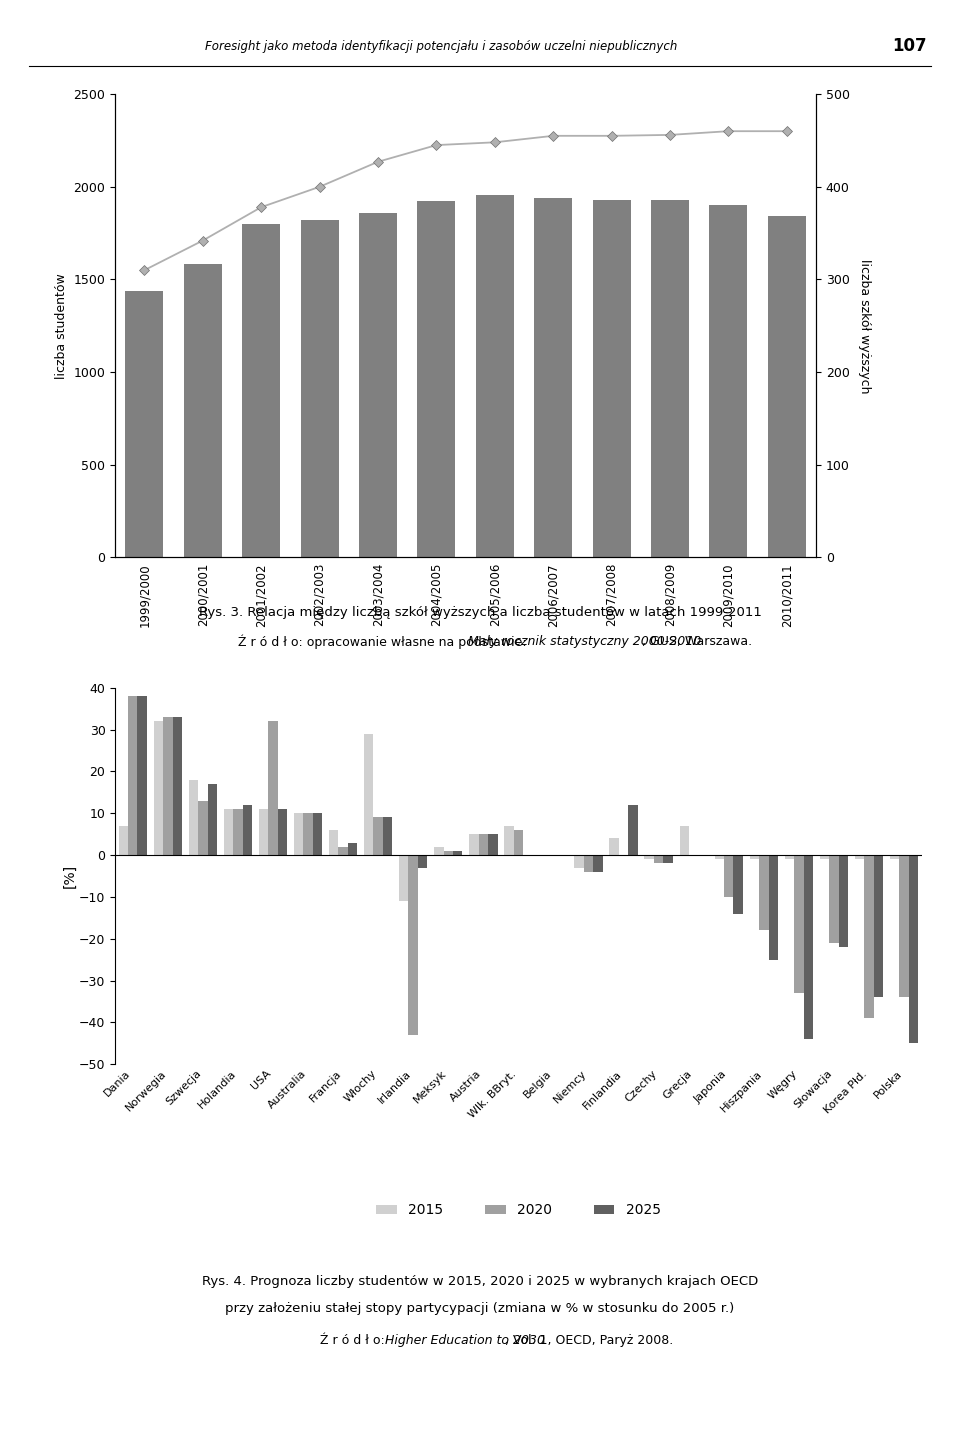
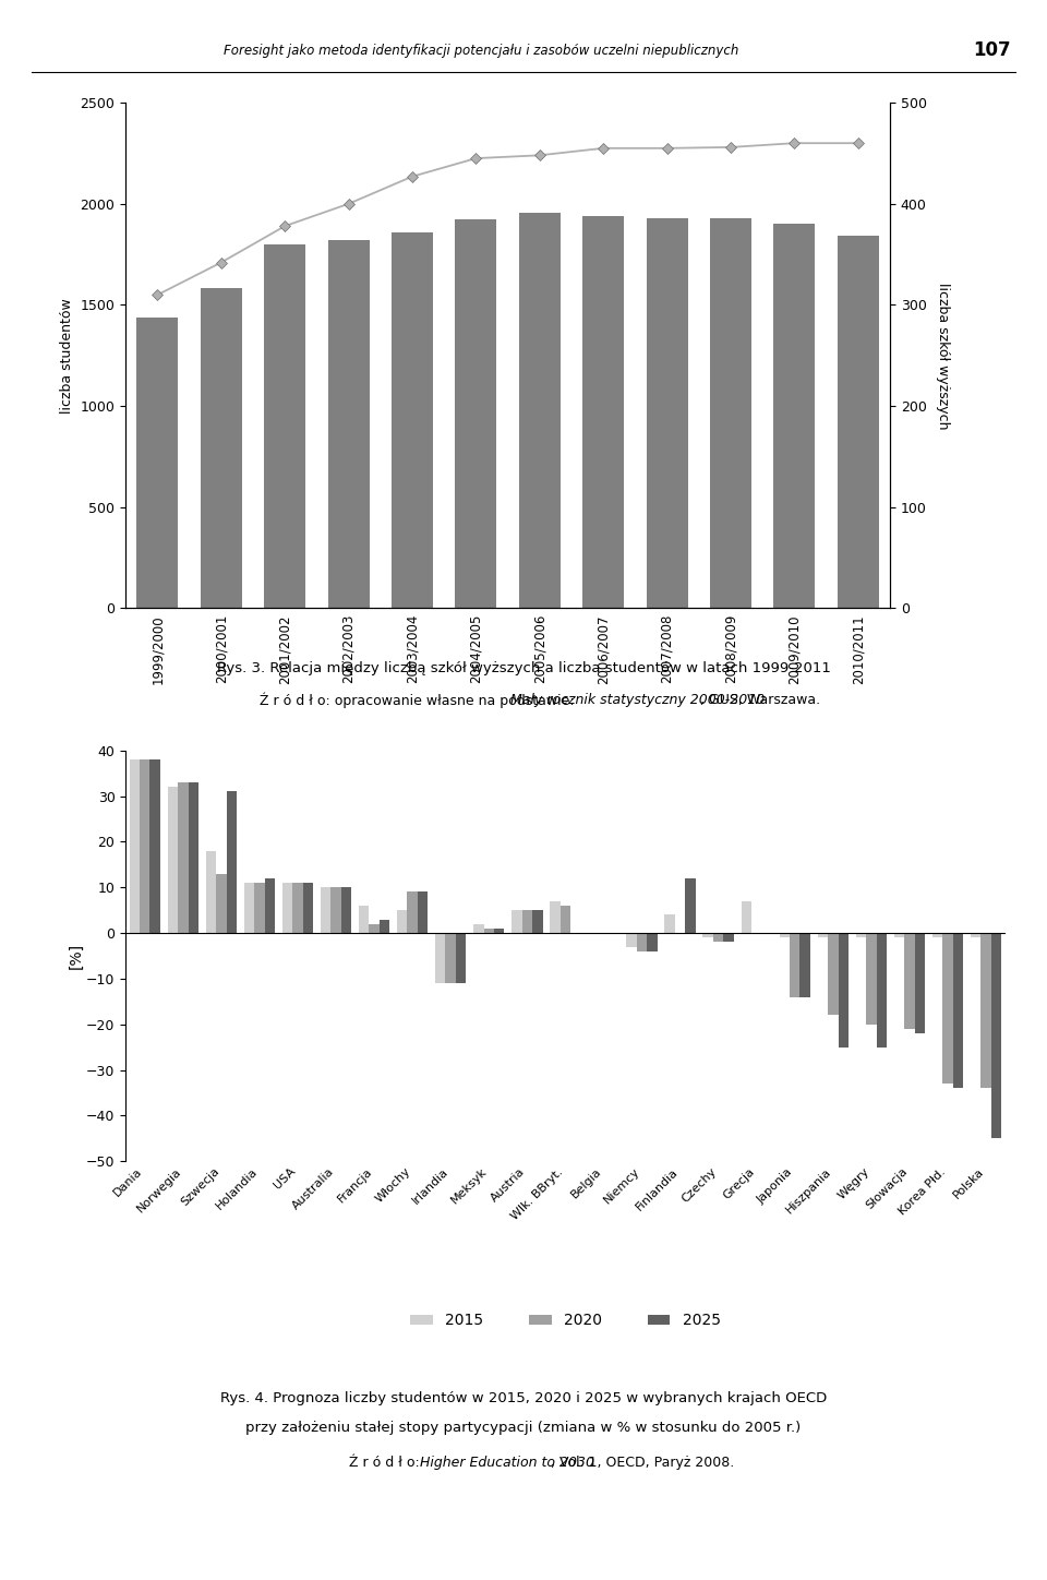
2015/Dania: 7 -> 38
2025/Szwecja: 17 -> 31
2020/USA: 32 -> 11
2015/Włochy: 29 -> 5
2020/Irlandia: -43 -> -11
2025/Irlandia: -3 -> -11
2020/Japonia: -10 -> -14
2020/Węgry: -33 -> -20
2025/Węgry: -44 -> -25
2020/Korea Płd.: -39 -> -33
